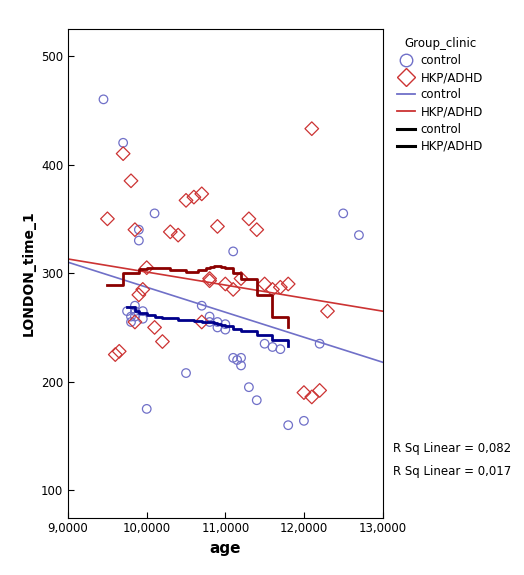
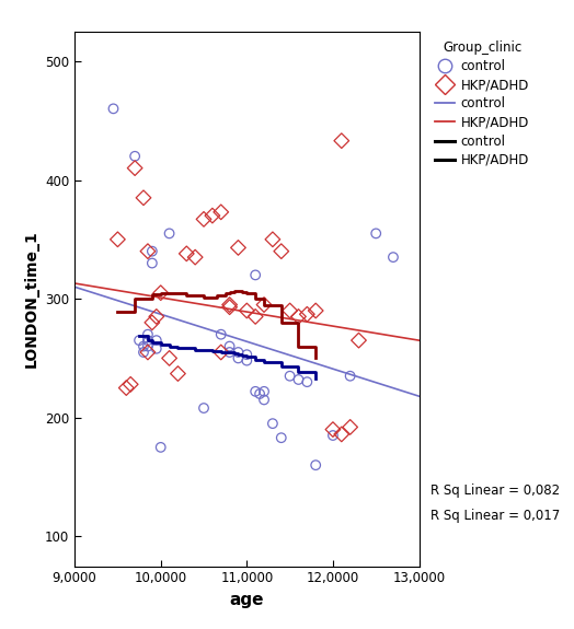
control/12,0000: 164 -> 185
